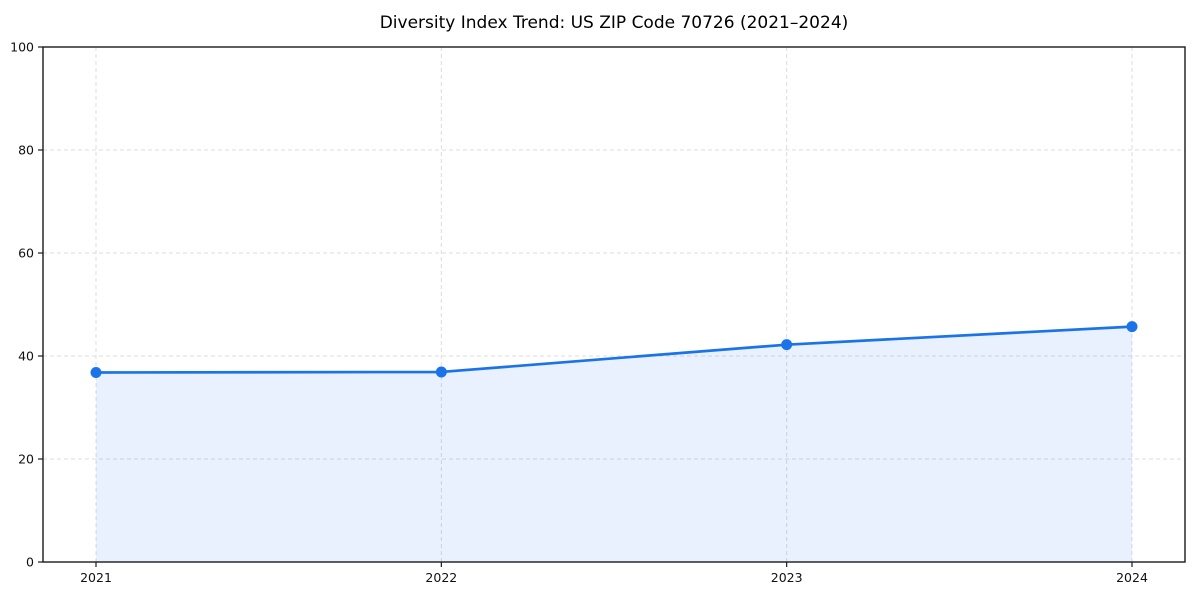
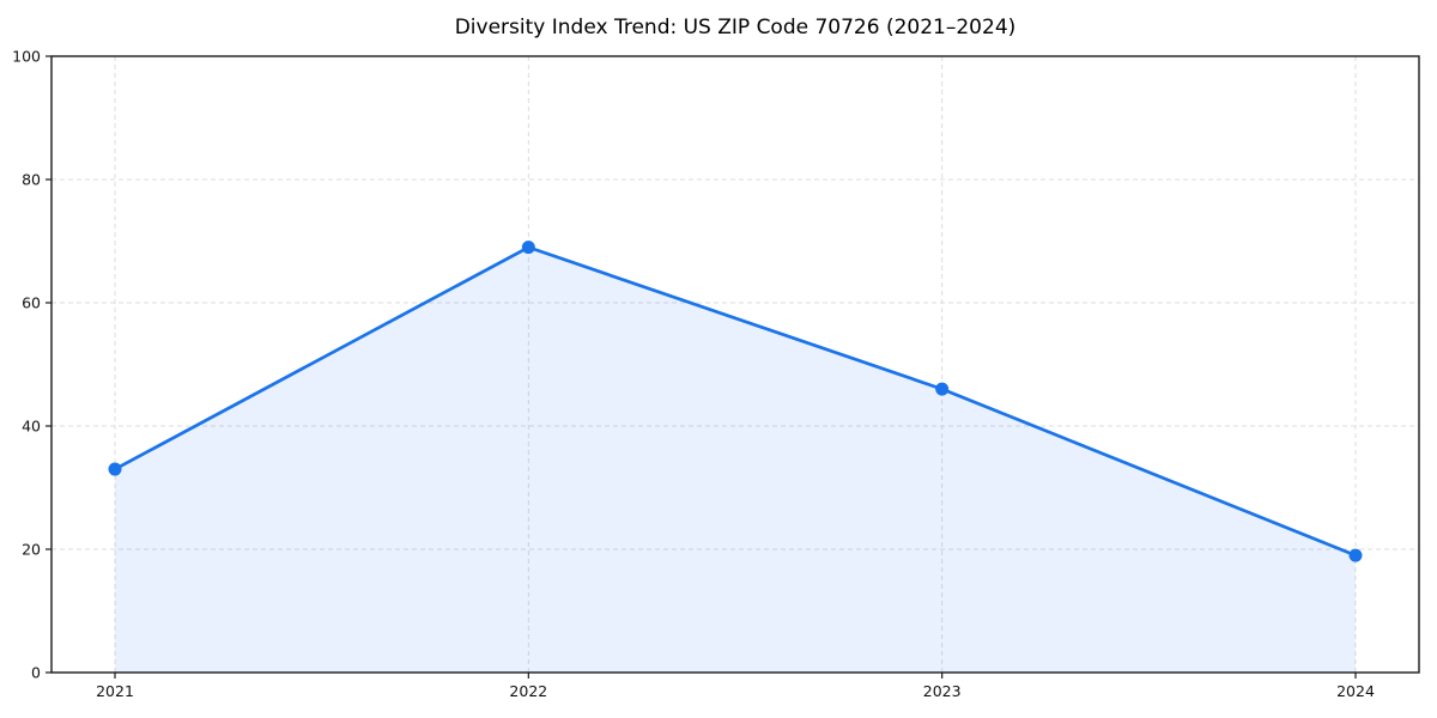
2021: 37 -> 33
2022: 37 -> 69
2023: 42 -> 46
2024: 46 -> 19
